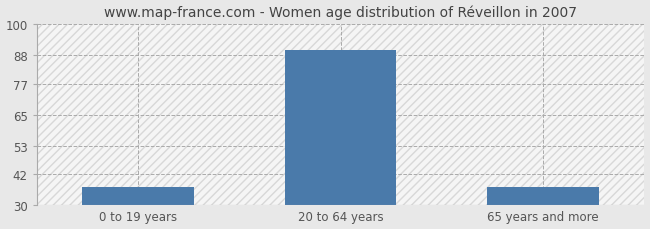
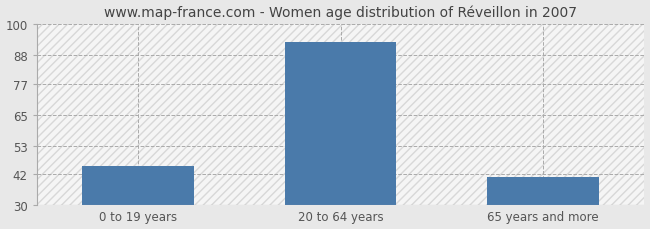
0 to 19 years: 37 -> 45
20 to 64 years: 90 -> 93
65 years and more: 37 -> 41
